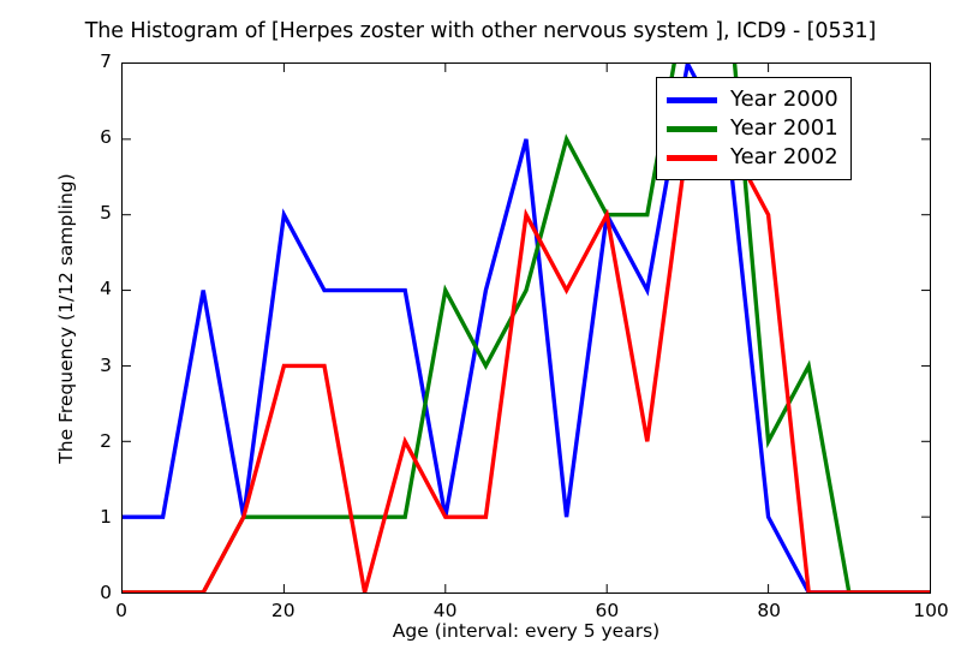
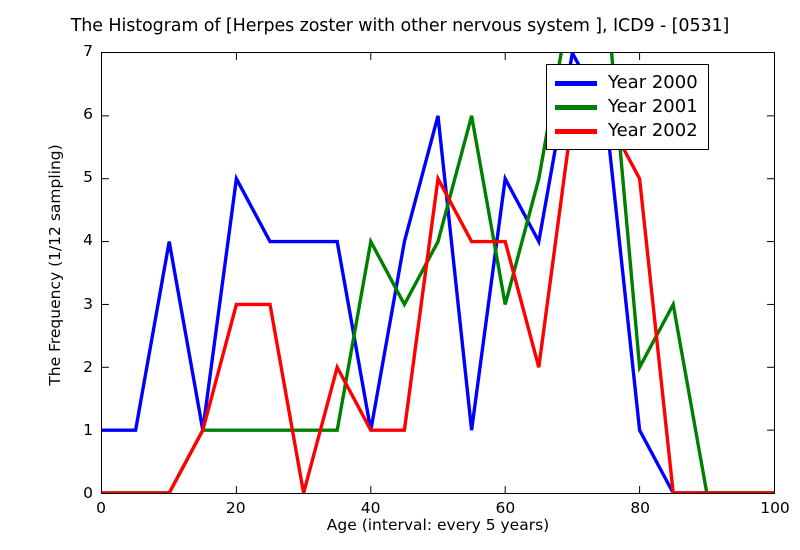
Year 2001/60: 5 -> 3
Year 2002/60: 5 -> 4
